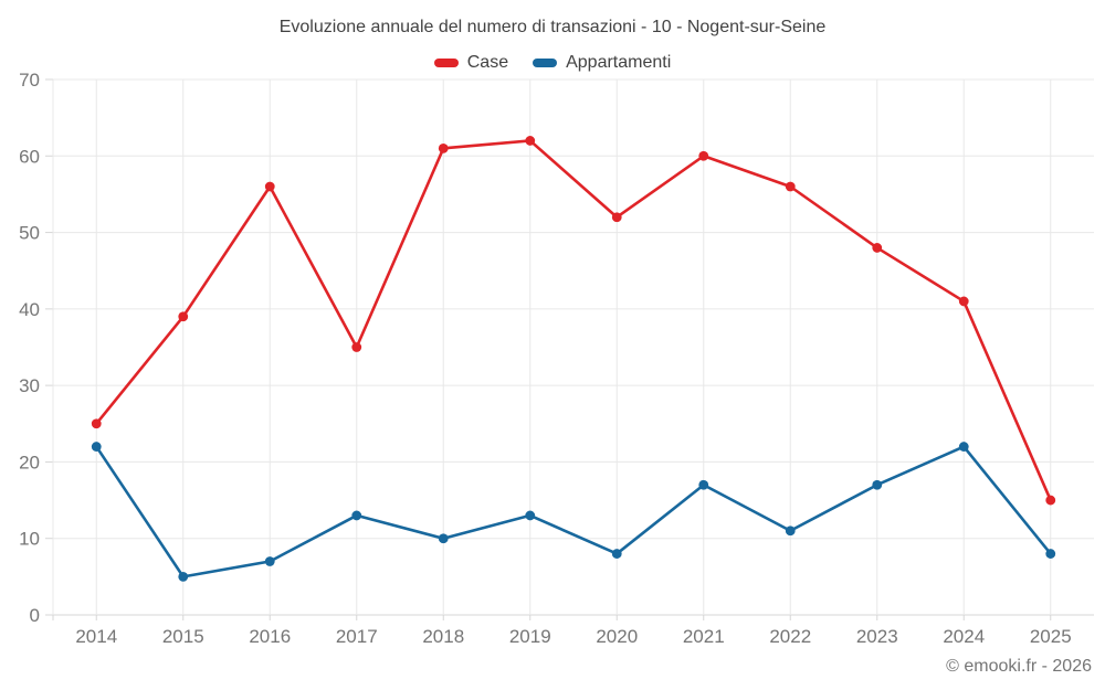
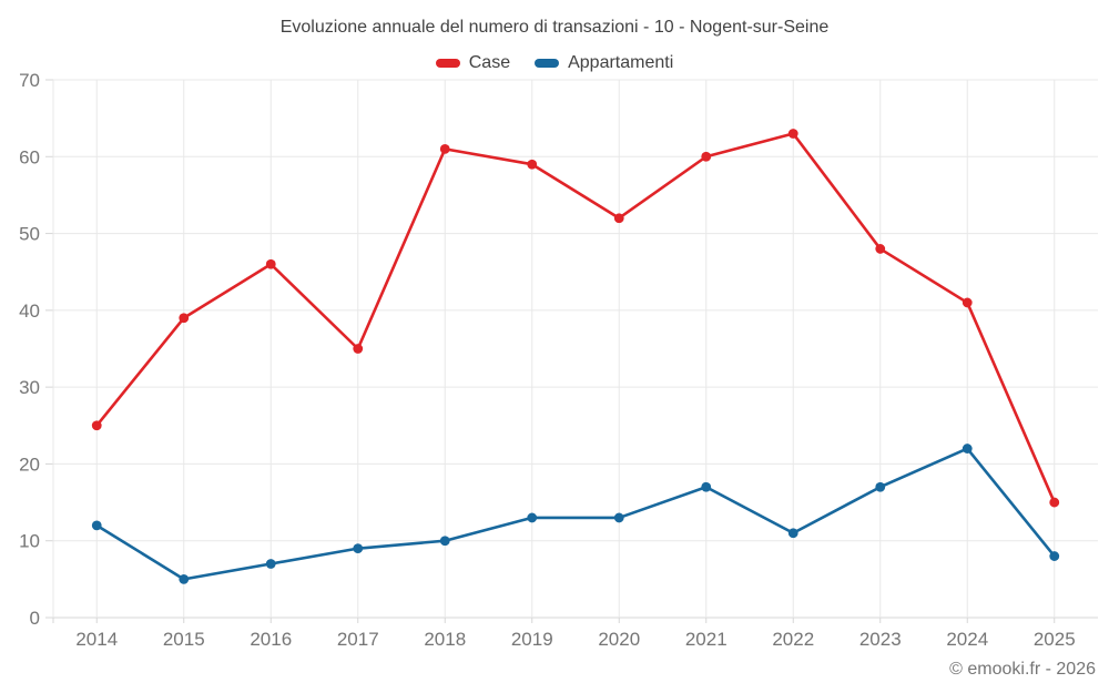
Appartamenti/2014: 22 -> 12
Case/2016: 56 -> 46
Appartamenti/2017: 13 -> 9
Case/2019: 62 -> 59
Appartamenti/2020: 8 -> 13
Case/2022: 56 -> 63
